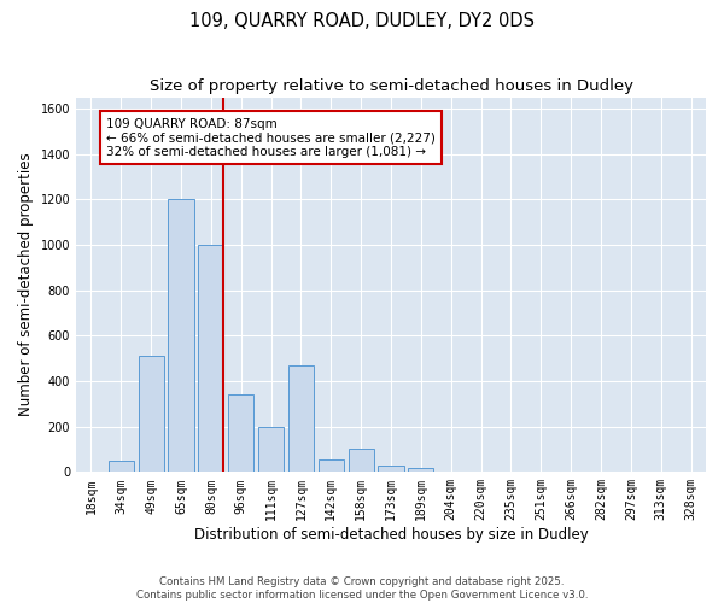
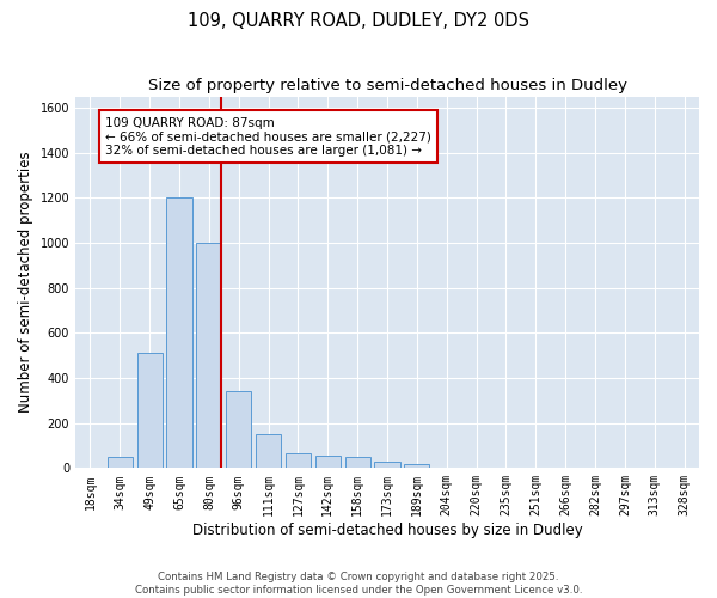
111sqm: 200 -> 150
127sqm: 470 -> 60
158sqm: 100 -> 50
